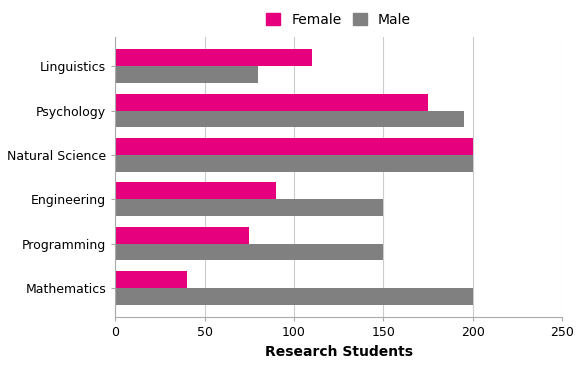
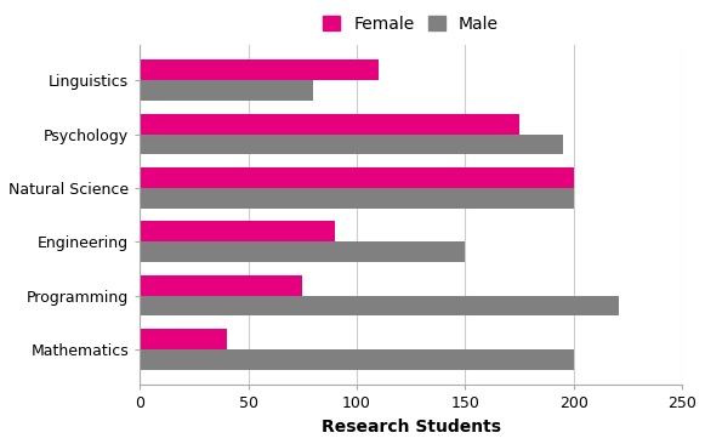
Male/Programming: 150 -> 221
